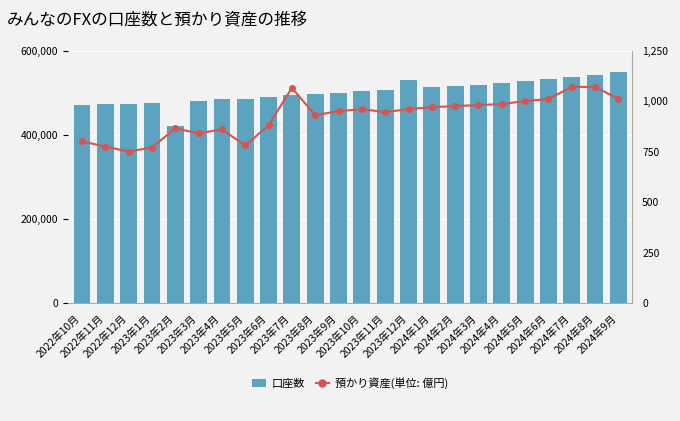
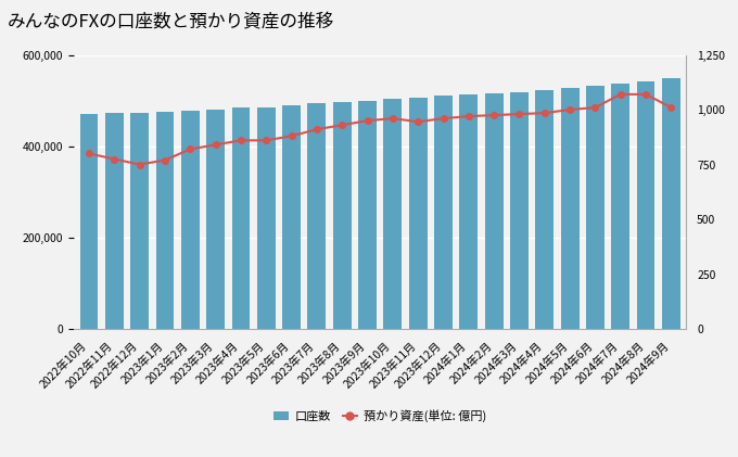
口座数/2023年2月: 420,000 -> 478,000
預かり資産(単位: 億円)/2023年2月: 865 -> 820
預かり資産(単位: 億円)/2023年5月: 780 -> 860
預かり資産(単位: 億円)/2023年7月: 1,065 -> 910
口座数/2023年12月: 530,000 -> 510,000
